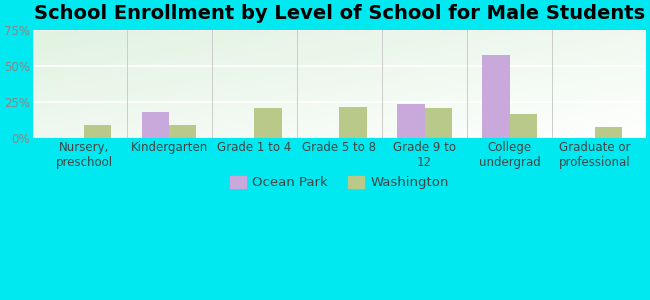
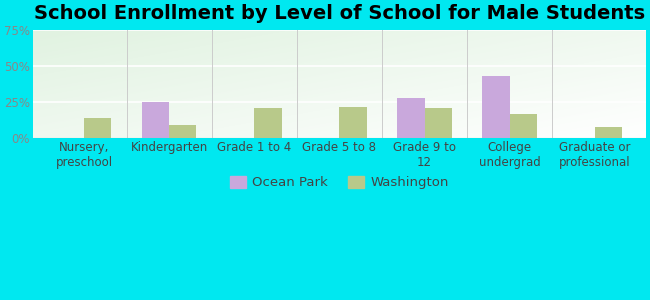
Washington/Nursery, preschool: 9% -> 14%
Ocean Park/Kindergarten: 18% -> 25%
Ocean Park/Grade 9 to 12: 24% -> 28%
Ocean Park/College undergrad: 58% -> 43%
